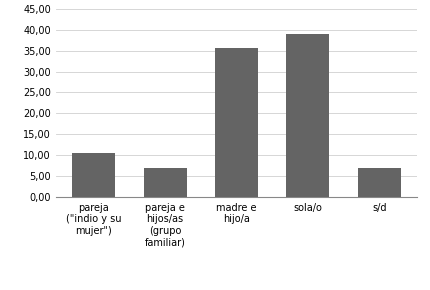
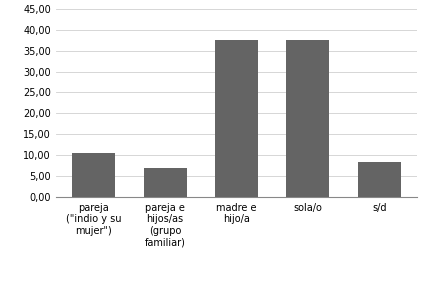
madre e hijo/a: 35,5 -> 37,5
sola/o: 39,0 -> 37,5
s/d: 7,0 -> 8,5
